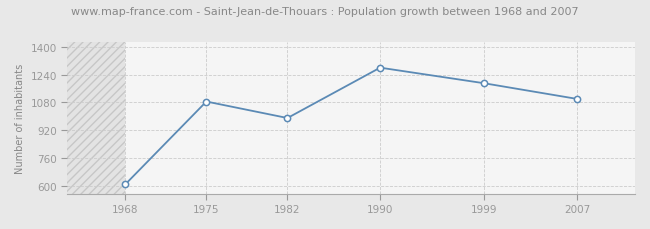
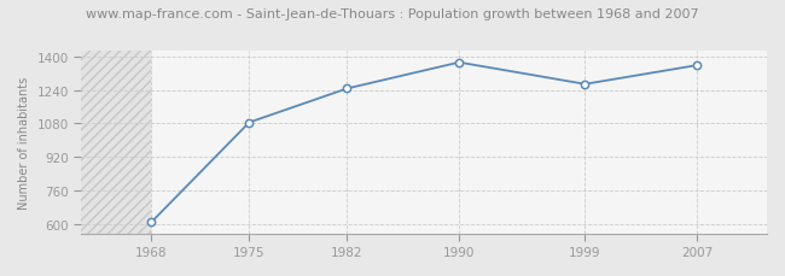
1982: 990 -> 1250
1990: 1280 -> 1370
1999: 1190 -> 1270
2007: 1100 -> 1360
